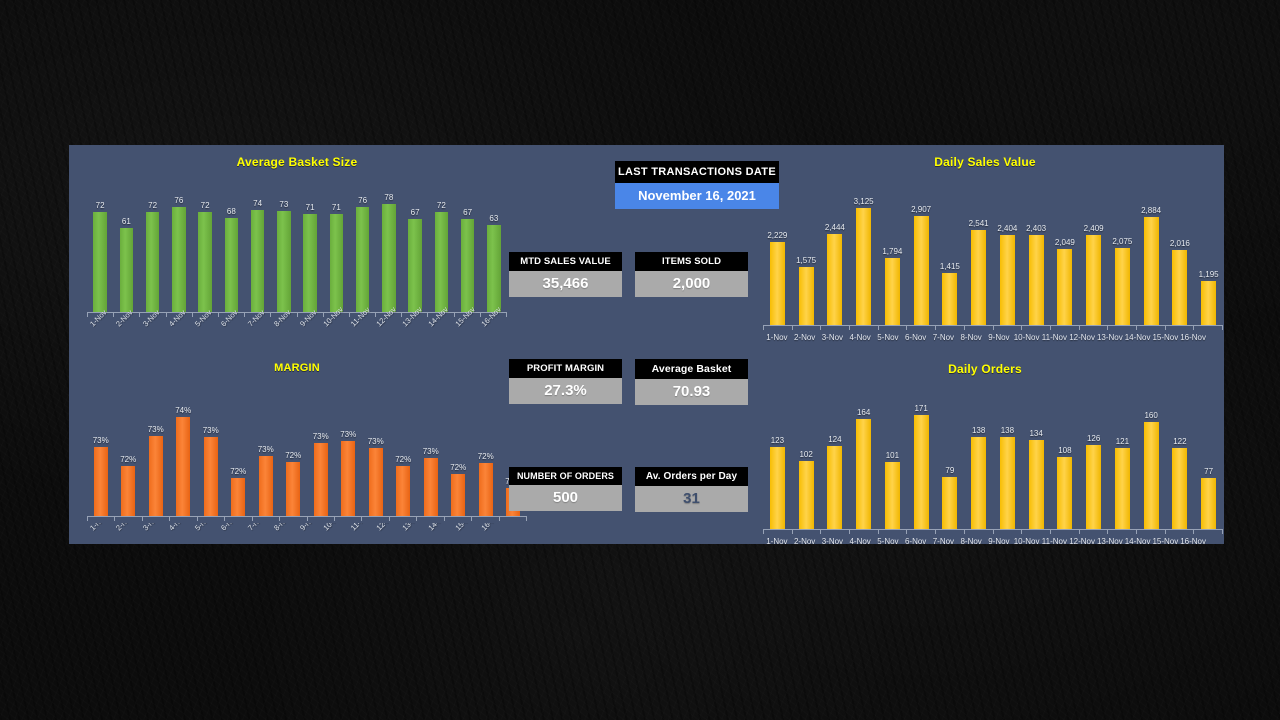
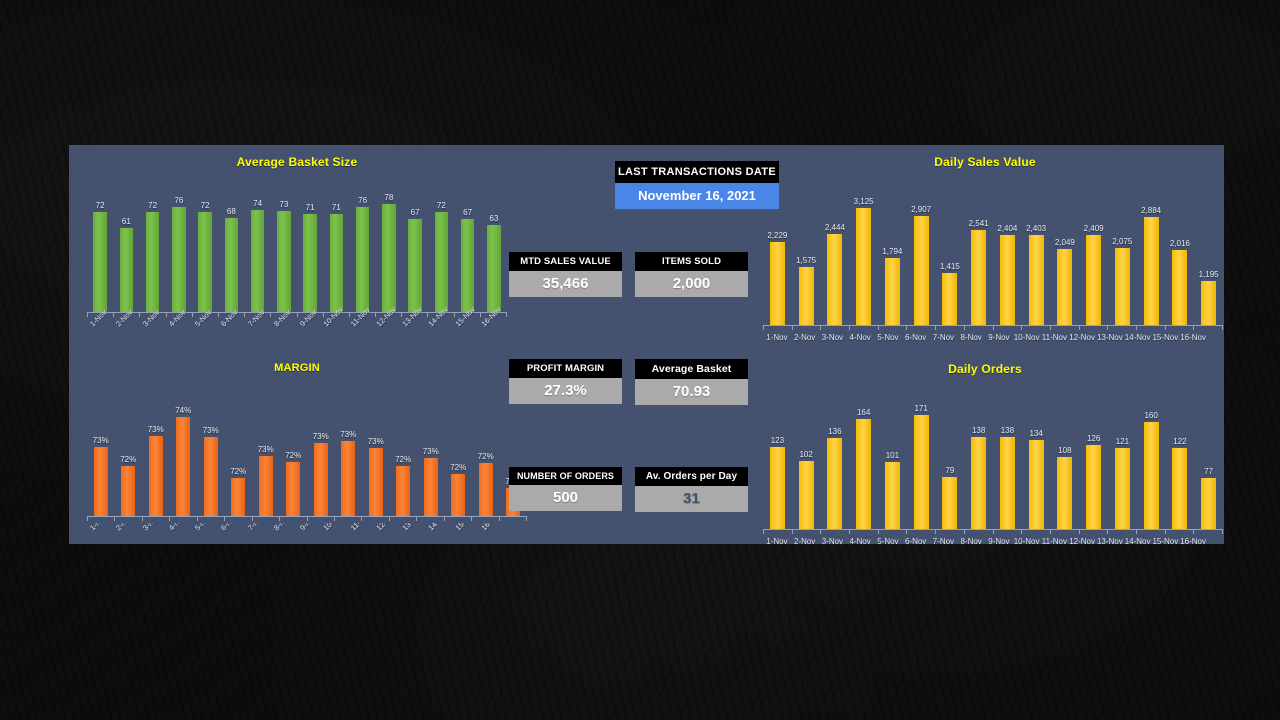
Daily Orders/3-Nov: 124 -> 136
